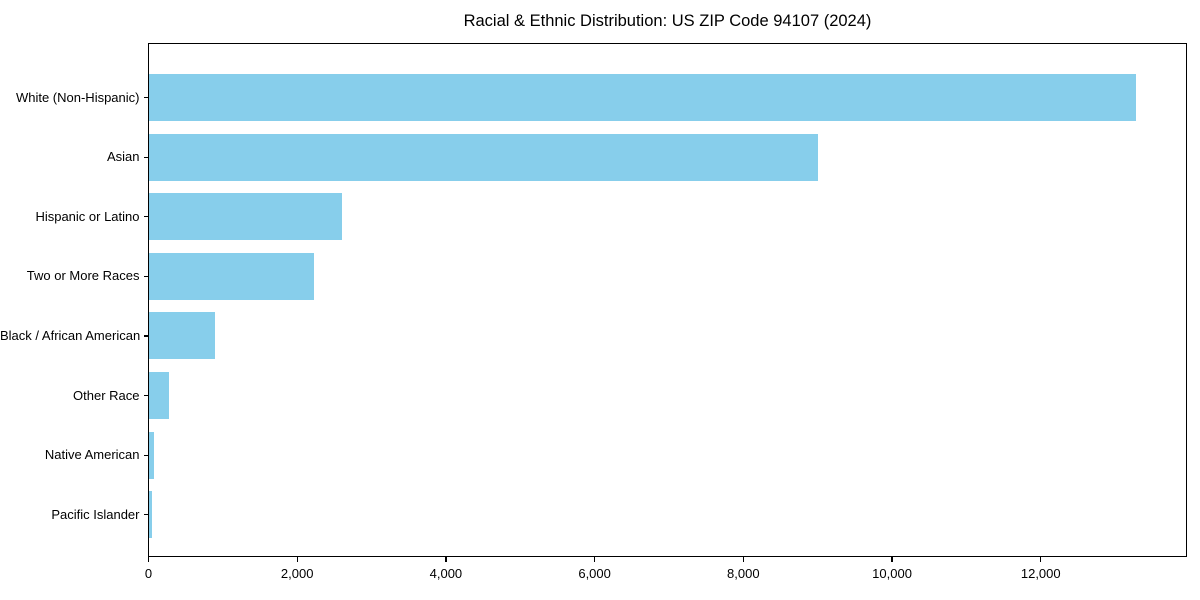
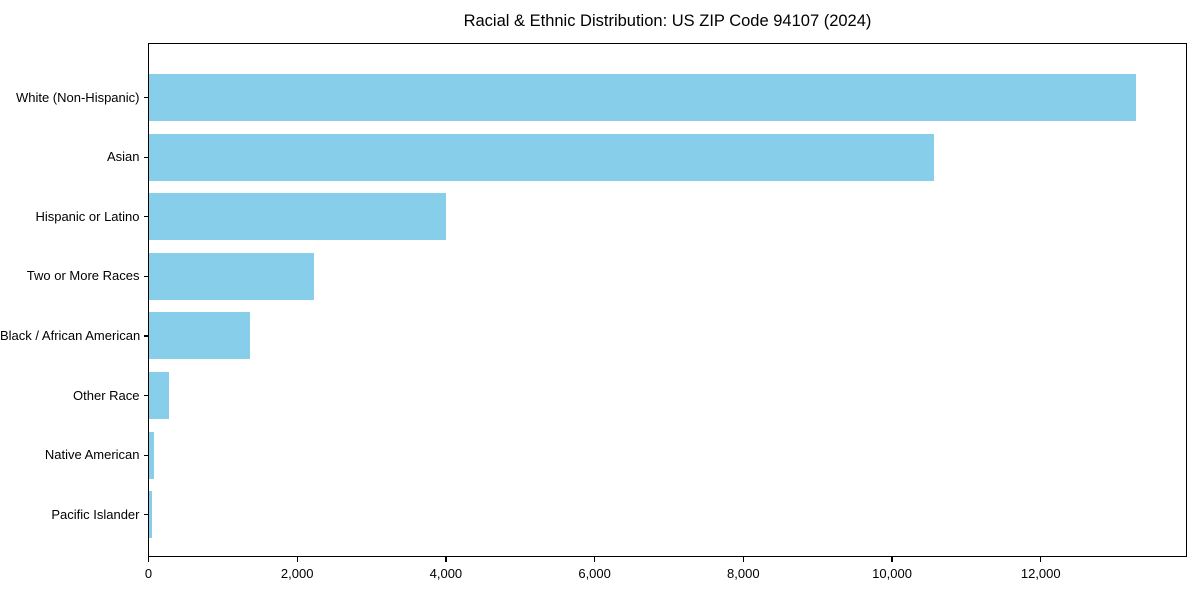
Asian: 9000 -> 10600
Hispanic or Latino: 2600 -> 4000
Black / African American: 900 -> 1400
